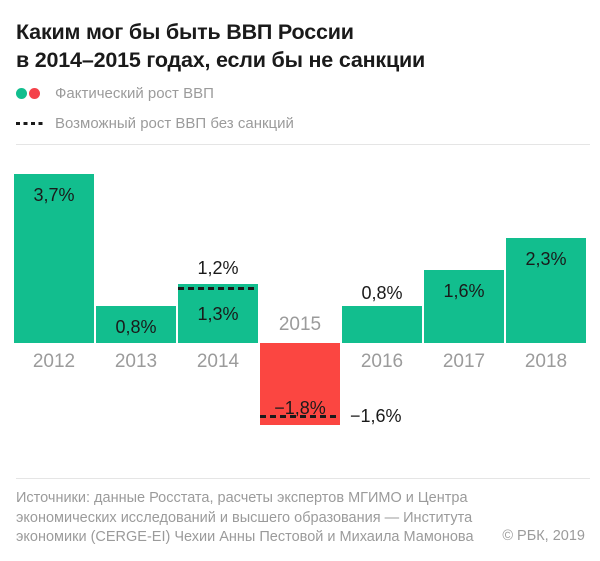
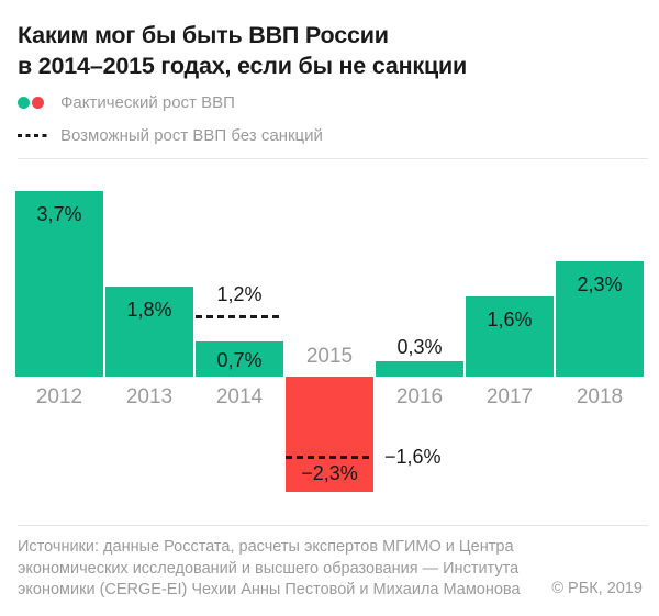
Фактический рост ВВП/2013: 0,8% -> 1,8%
Фактический рост ВВП/2014: 1,3% -> 0,7%
Фактический рост ВВП/2015: −1,8% -> −2,3%
Фактический рост ВВП/2016: 0,8% -> 0,3%
